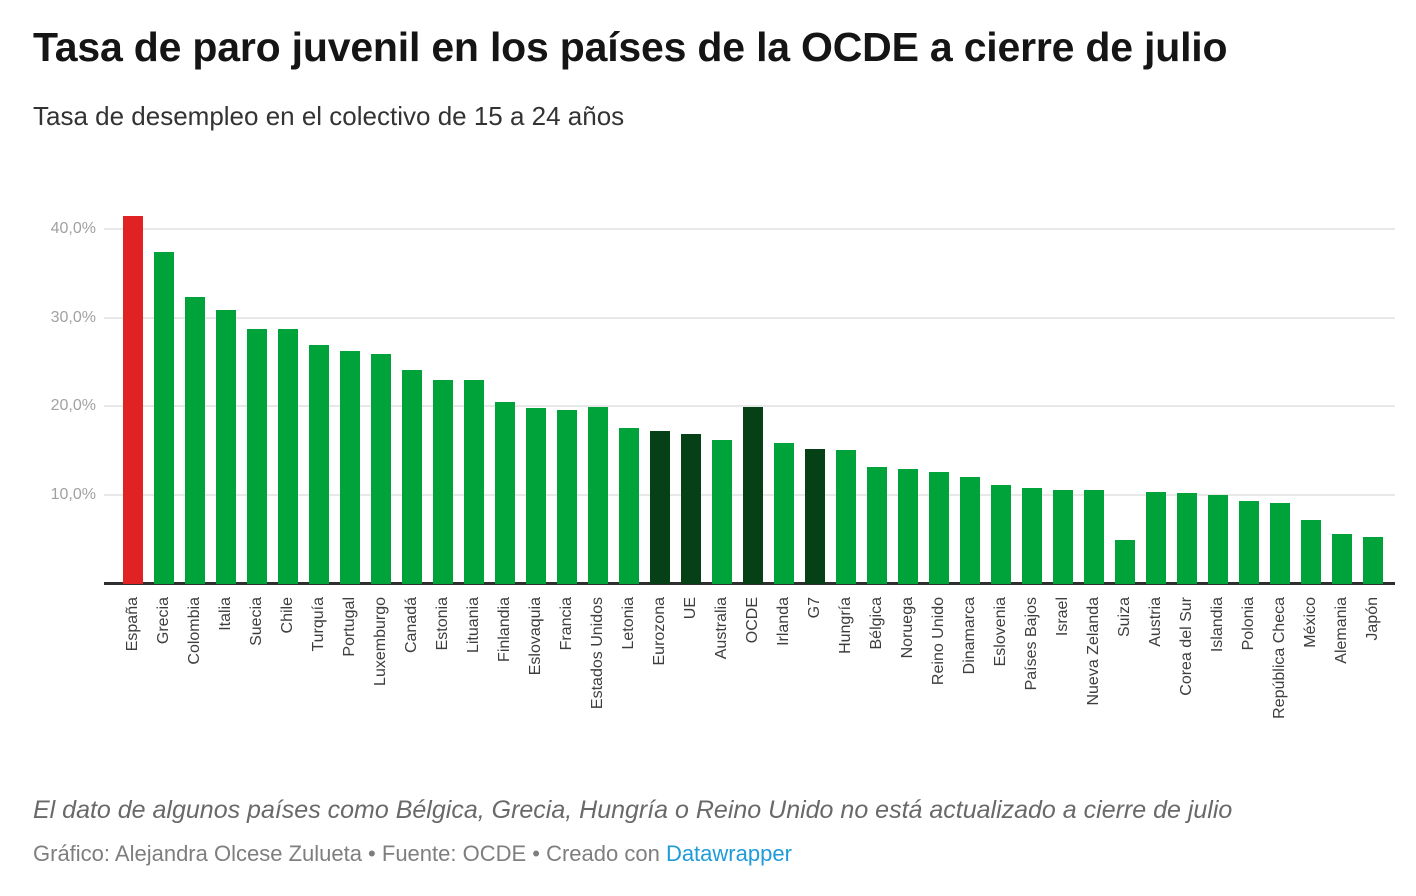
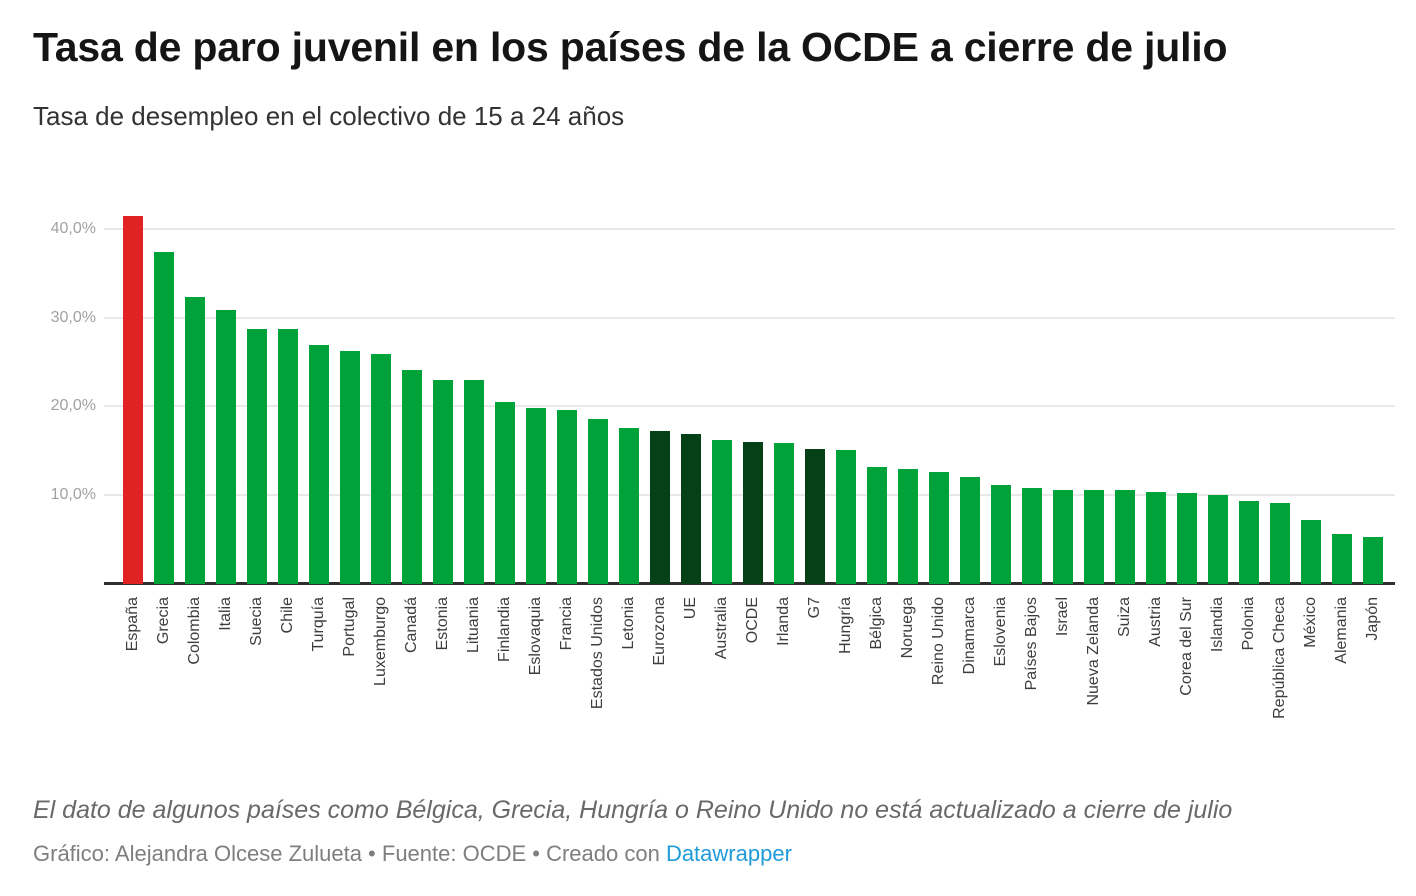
Estados Unidos: 20% -> 19%
OCDE: 20% -> 16%
Suiza: 5% -> 11%
